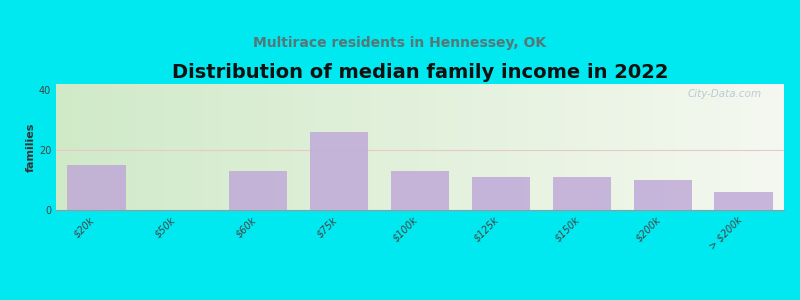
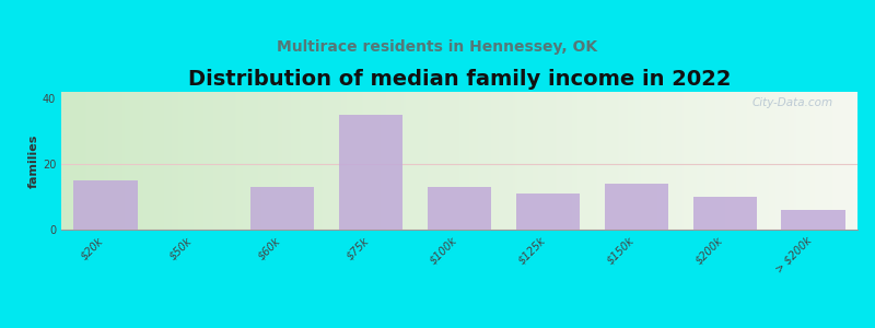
$75k: 26 -> 35
$150k: 11 -> 14
